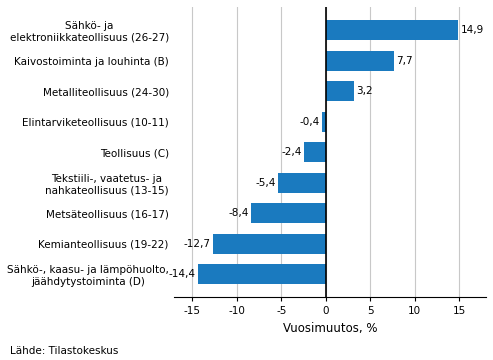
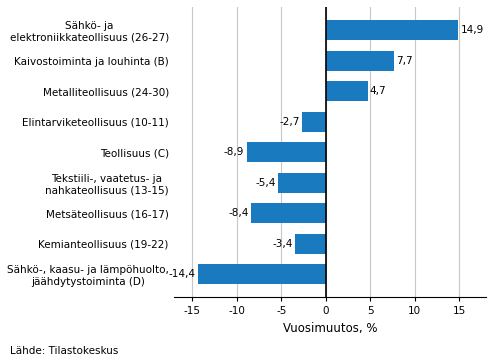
Metalliteollisuus (24-30): 3,2 -> 4,7
Elintarviketeollisuus (10-11): -0,4 -> -2,7
Teollisuus (C): -2,4 -> -8,9
Kemianteollisuus (19-22): -12,7 -> -3,4
